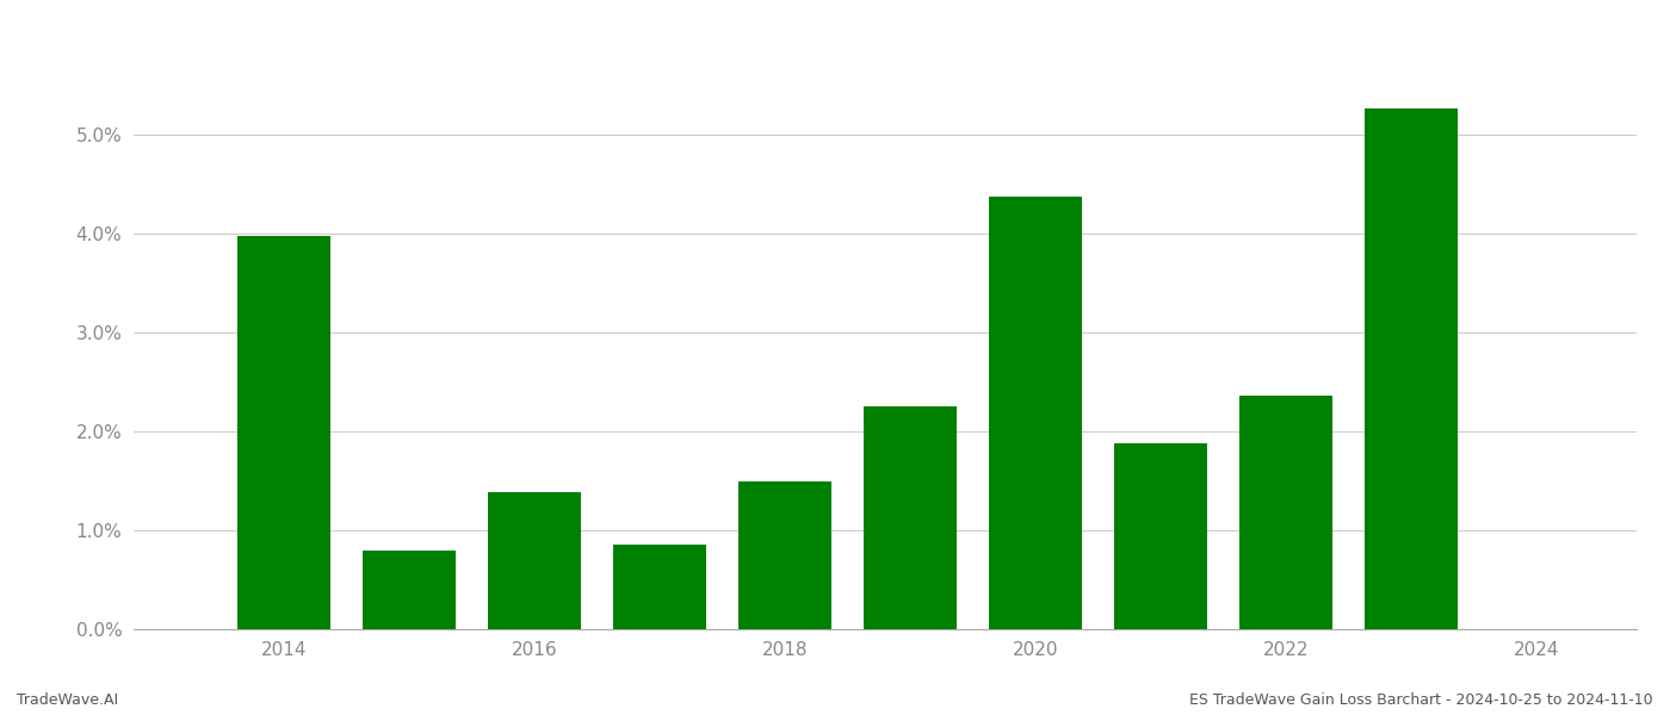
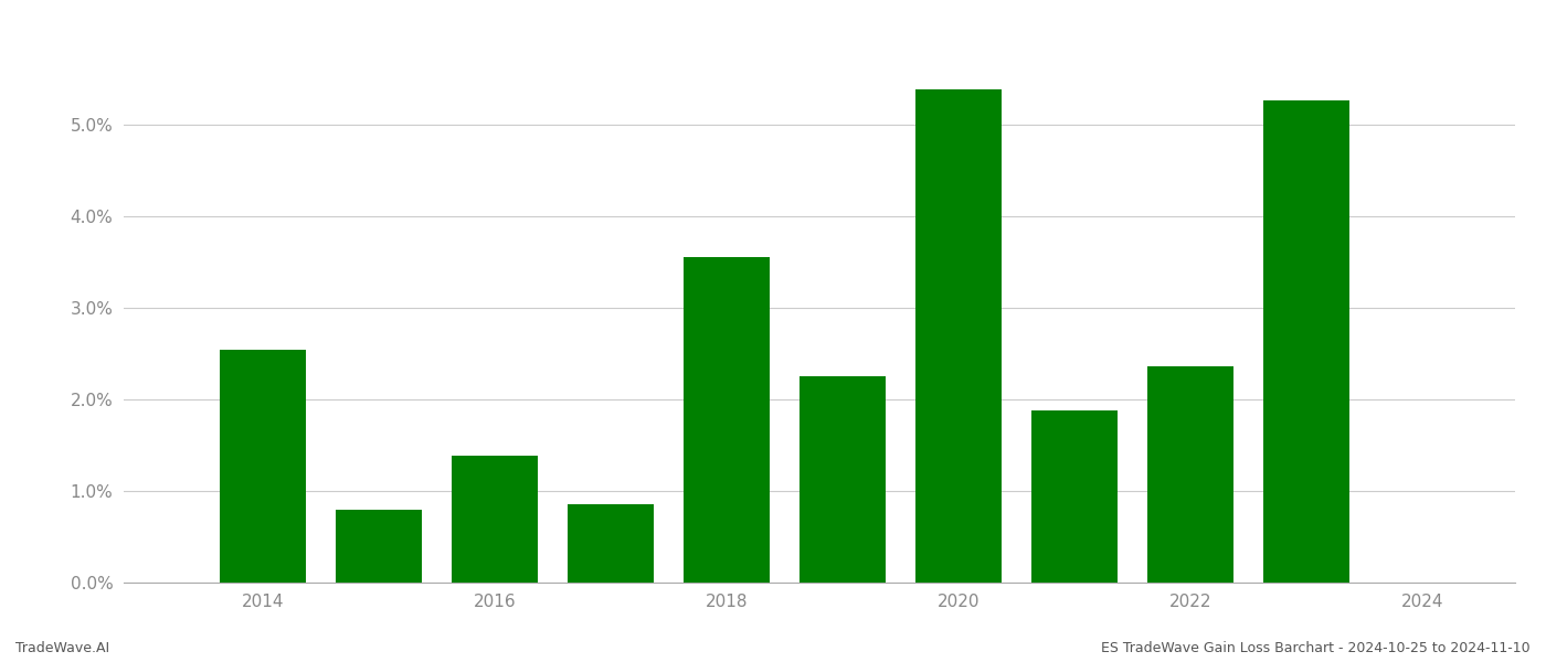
2014: 3.97% -> 2.54%
2018: 1.49% -> 3.56%
2020: 4.37% -> 5.38%
